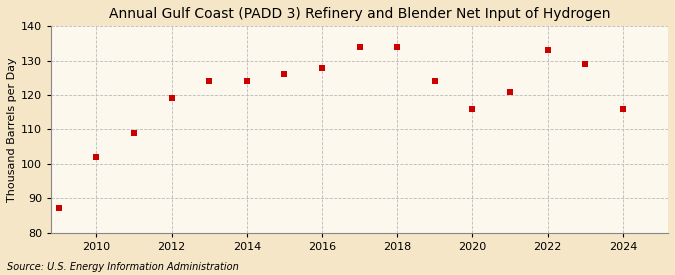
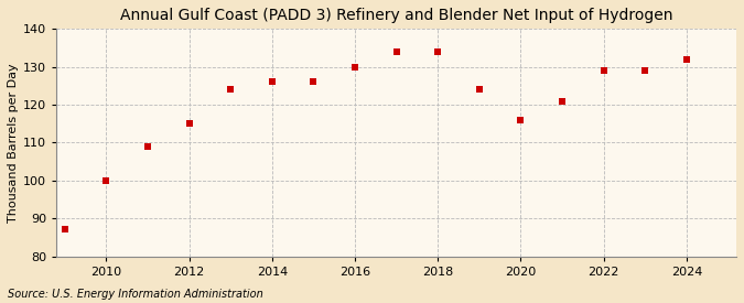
2010: 102 -> 100
2012: 119 -> 115
2014: 124 -> 126
2016: 128 -> 130
2022: 133 -> 129
2024: 116 -> 132
